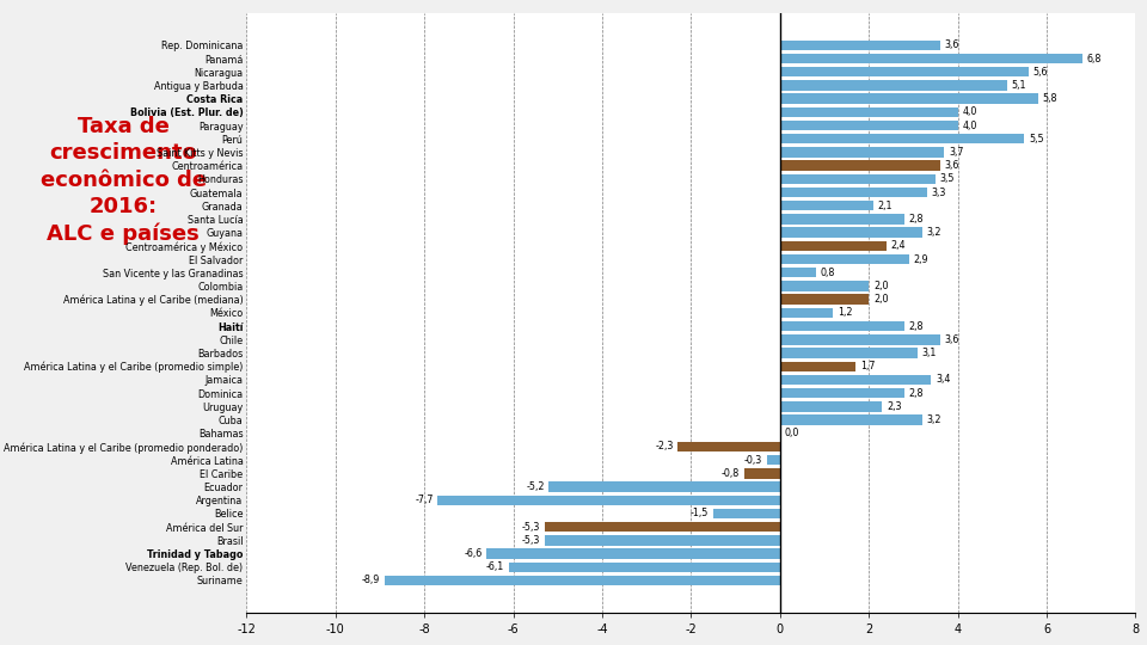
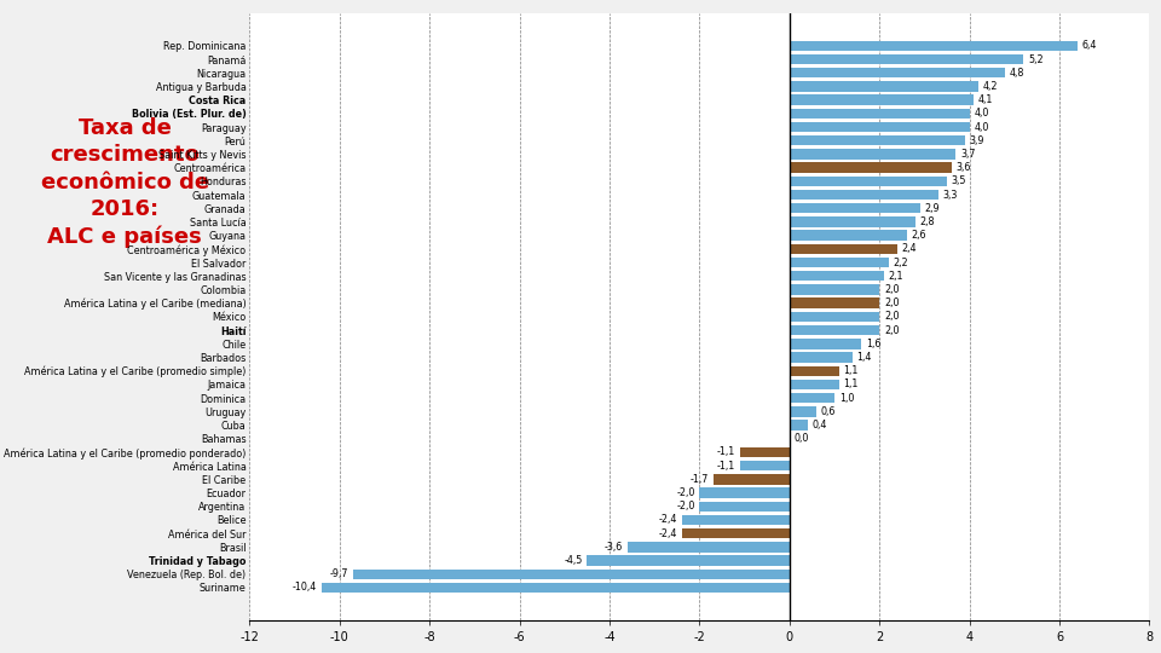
Rep. Dominicana: 3,6 -> 6,4
Panamá: 6,8 -> 5,2
Nicaragua: 5,6 -> 4,8
Antigua y Barbuda: 5,1 -> 4,2
Costa Rica: 5,8 -> 4,1
Perú: 5,5 -> 3,9
Granada: 2,1 -> 2,9
Guyana: 3,2 -> 2,6
El Salvador: 2,9 -> 2,2
San Vicente y las Granadinas: 0,8 -> 2,1
México: 1,2 -> 2,0
Haití: 2,8 -> 2,0
Chile: 3,6 -> 1,6
Barbados: 3,1 -> 1,4
América Latina y el Caribe (promedio simple): 1,7 -> 1,1
Jamaica: 3,4 -> 1,1
Dominica: 2,8 -> 1,0
Uruguay: 2,3 -> 0,6
Cuba: 3,2 -> 0,4
América Latina y el Caribe (promedio ponderado): -2,3 -> -1,1
América Latina: -0,3 -> -1,1
El Caribe: -0,8 -> -1,7
Ecuador: -5,2 -> -2,0
Argentina: -7,7 -> -2,0
Belice: -1,5 -> -2,4
América del Sur: -5,3 -> -2,4
Brasil: -5,3 -> -3,6
Trinidad y Tabago: -6,6 -> -4,5
Venezuela (Rep. Bol. de): -6,1 -> -9,7
Suriname: -8,9 -> -10,4
